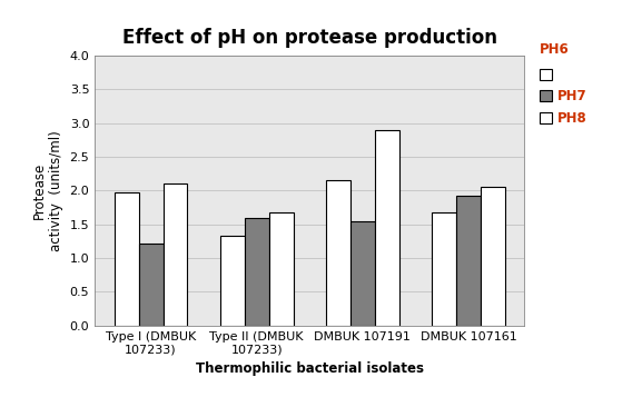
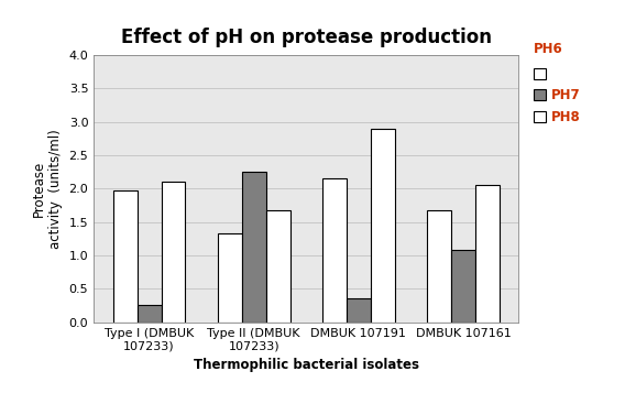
PH7/Type I (DMBUK 107233): 1.22 -> 0.26
PH7/Type II (DMBUK 107233): 1.60 -> 2.26
PH7/DMBUK 107191: 1.55 -> 0.36
PH7/DMBUK 107161: 1.92 -> 1.08
